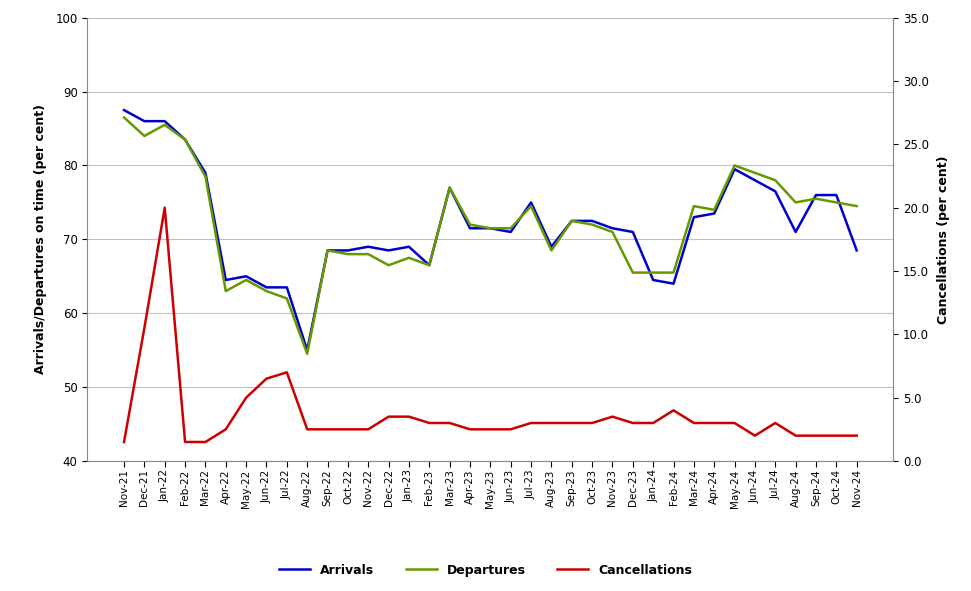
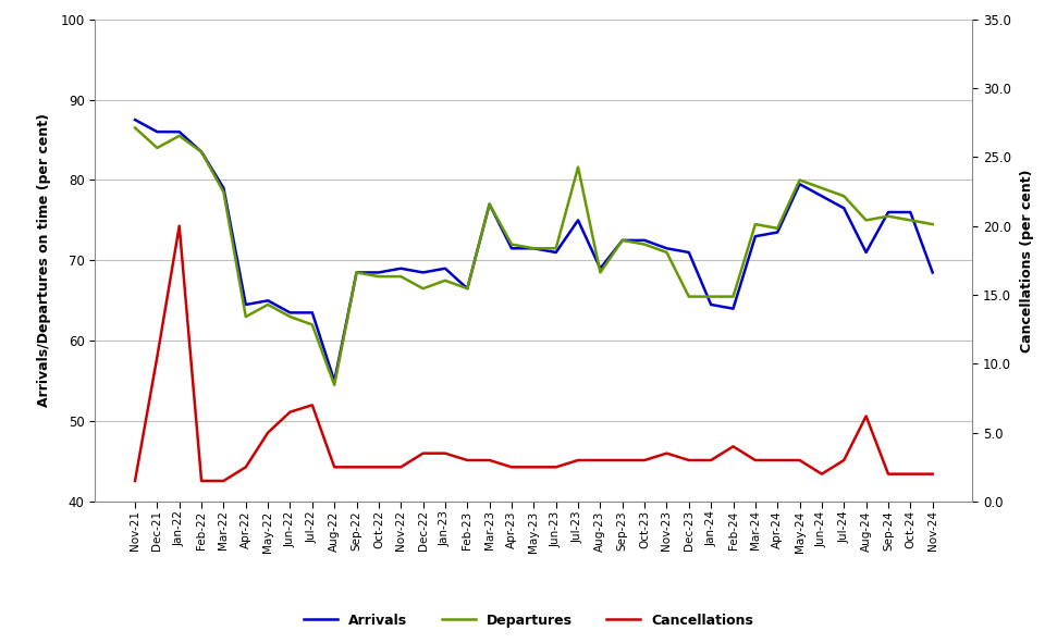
Departures/Jul-23: 74.5 -> 81.6
Cancellations/Aug-24: 2.0 -> 6.2
